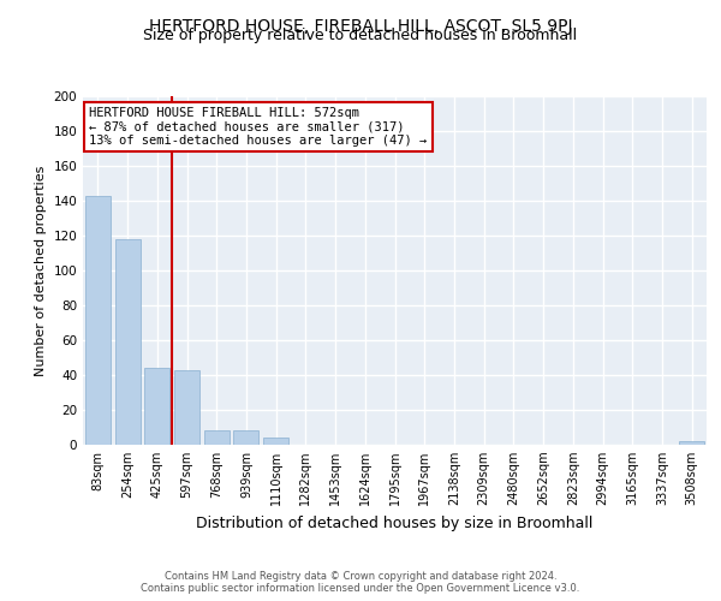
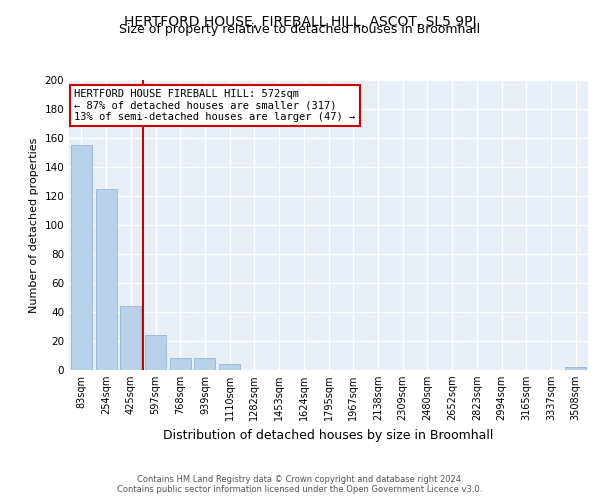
83sqm: 143 -> 155
254sqm: 118 -> 125
597sqm: 43 -> 24
